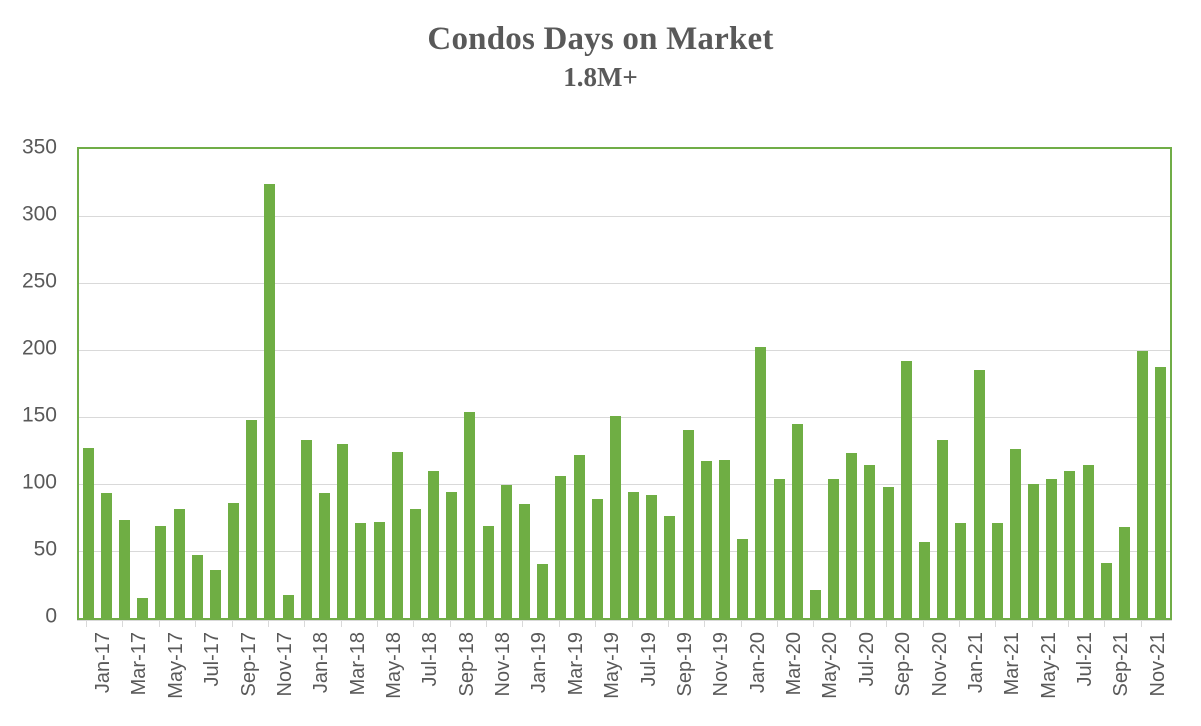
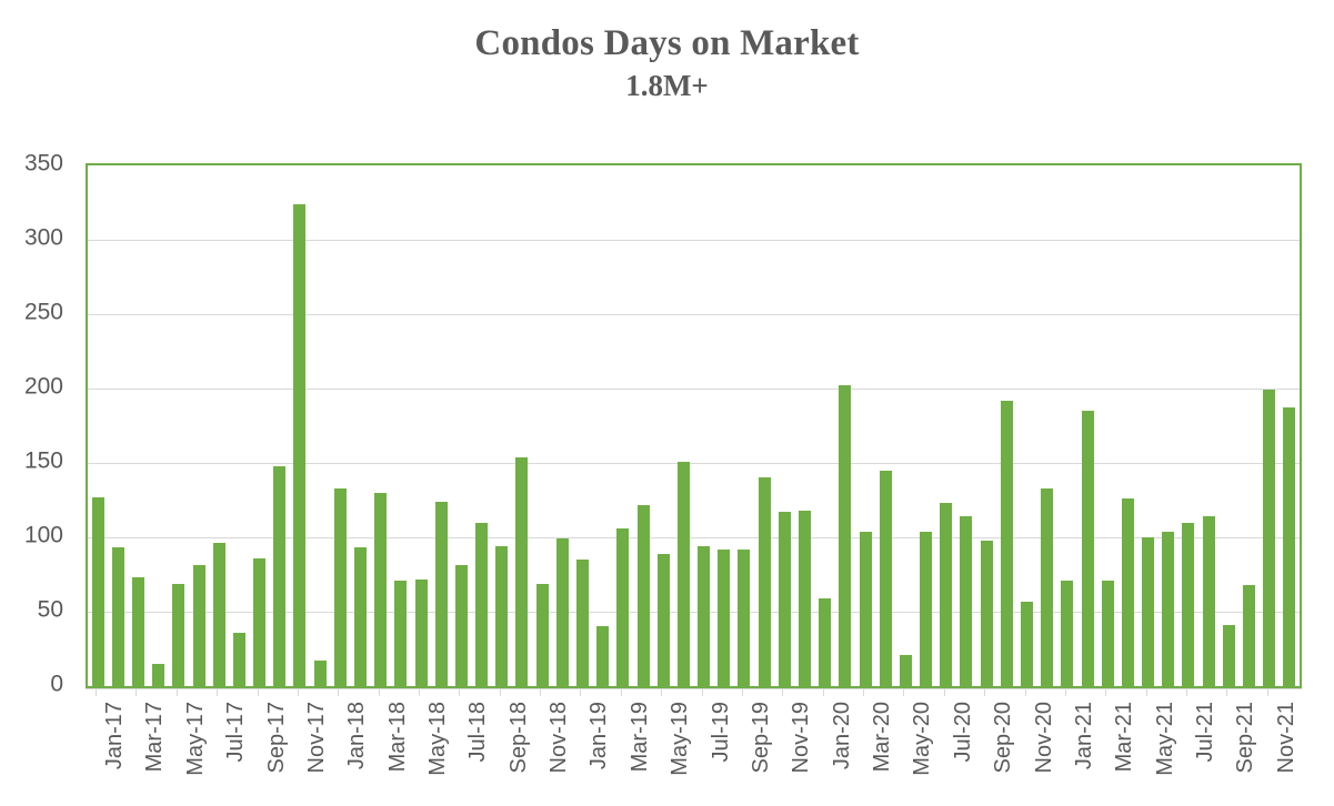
Jul-17: 47 -> 96
Sep-19: 76 -> 92
